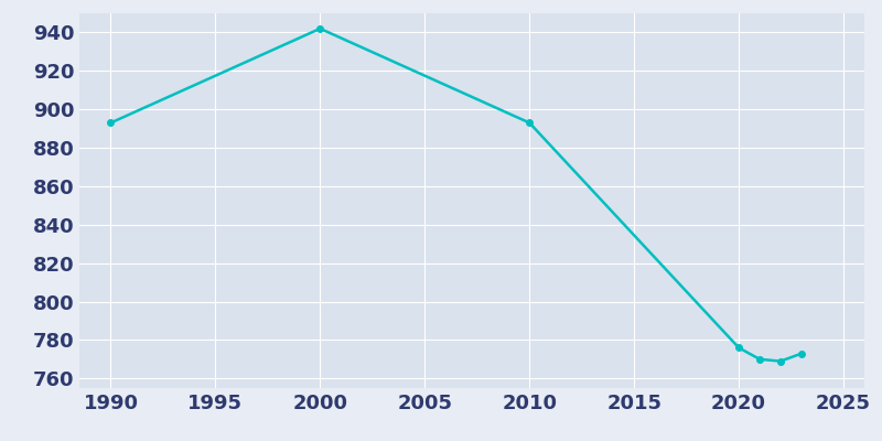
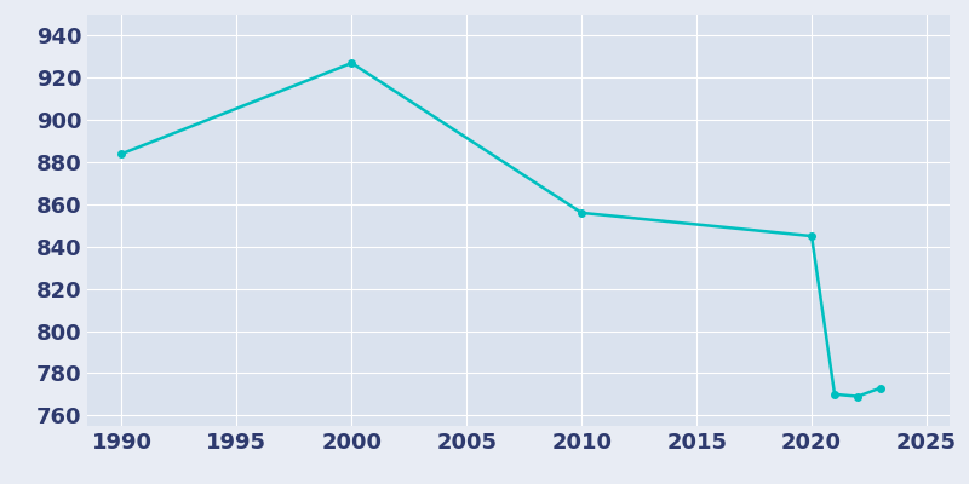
1990: 893 -> 884
2000: 942 -> 927
2010: 893 -> 856
2020: 776 -> 845
